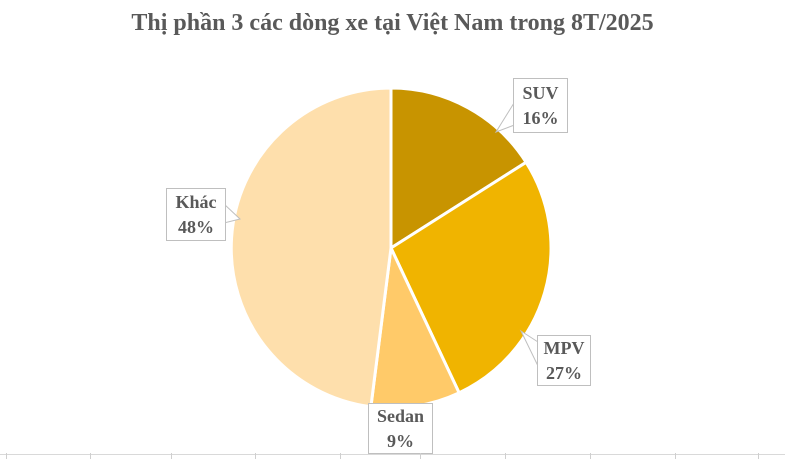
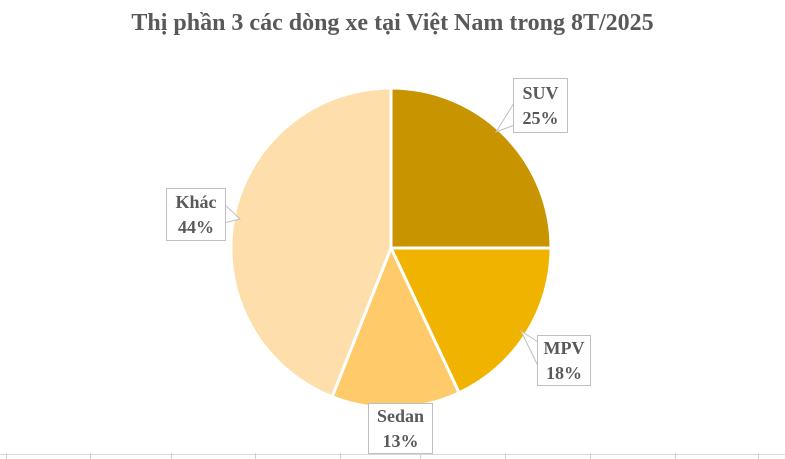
SUV: 16% -> 25%
MPV: 27% -> 18%
Sedan: 9% -> 13%
Khác: 48% -> 44%
